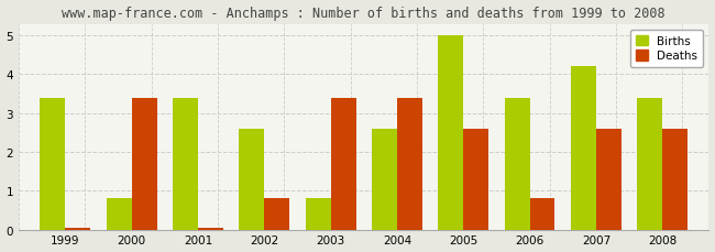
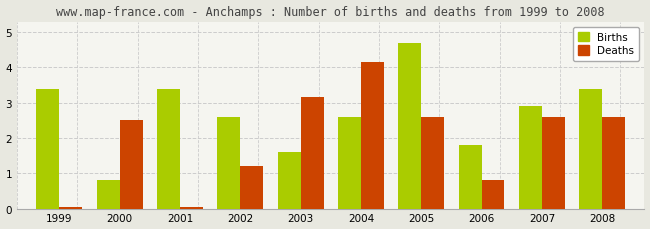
Deaths/2000: 3.40 -> 2.50
Deaths/2002: 0.80 -> 1.20
Births/2003: 0.8 -> 1.6
Deaths/2003: 3.40 -> 3.15
Deaths/2004: 3.40 -> 4.15
Births/2005: 5.0 -> 4.7
Births/2006: 3.4 -> 1.8
Births/2007: 4.2 -> 2.9
